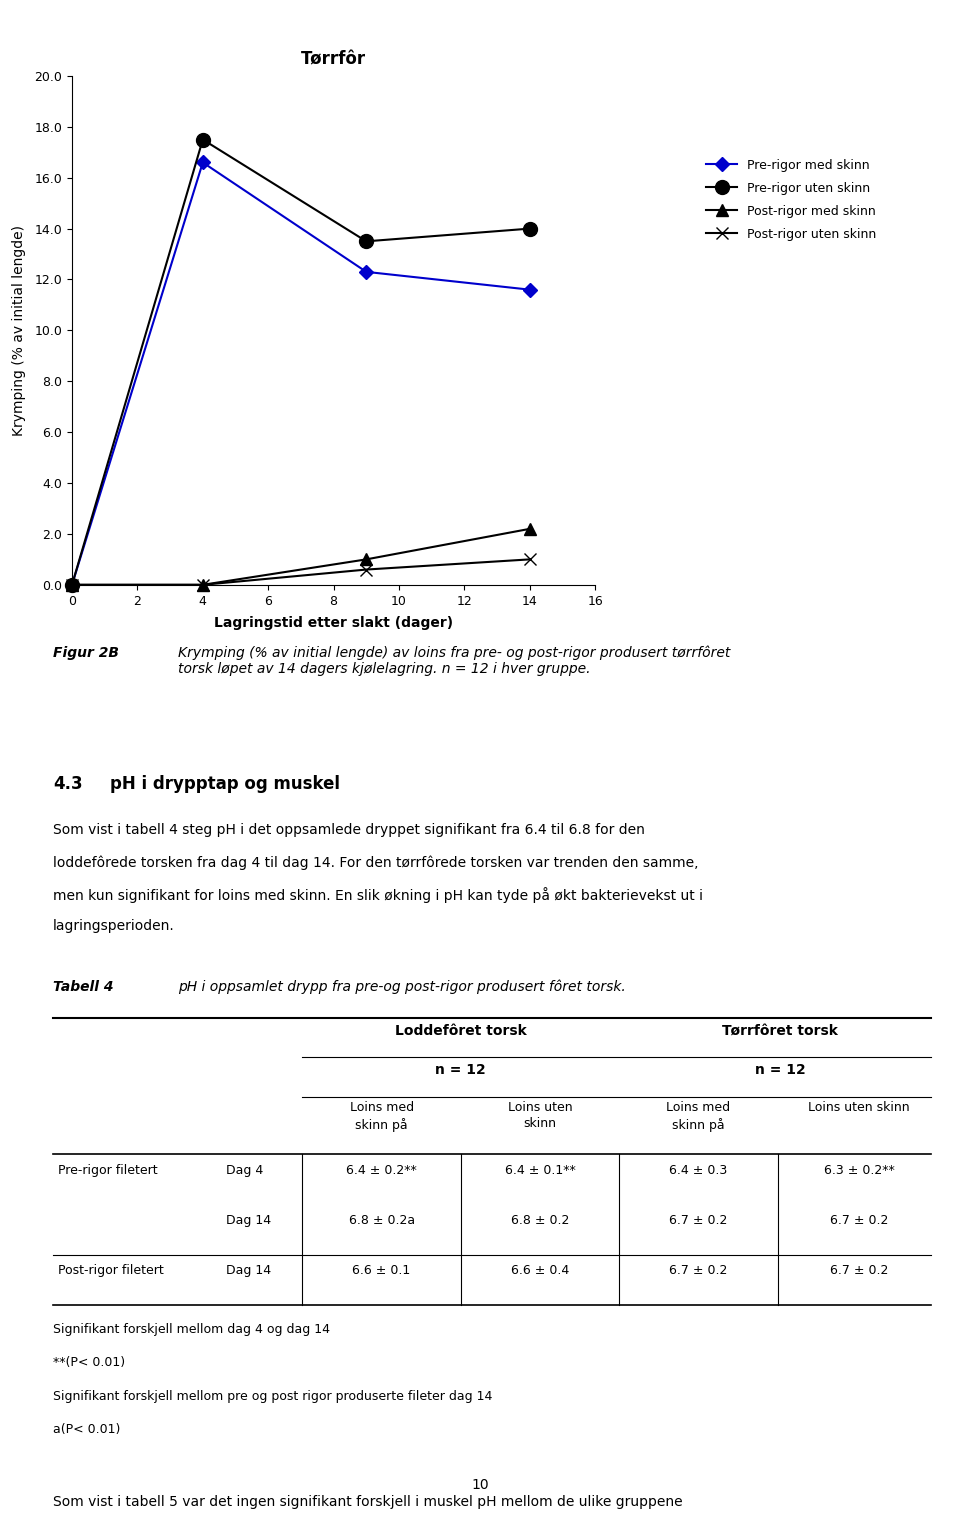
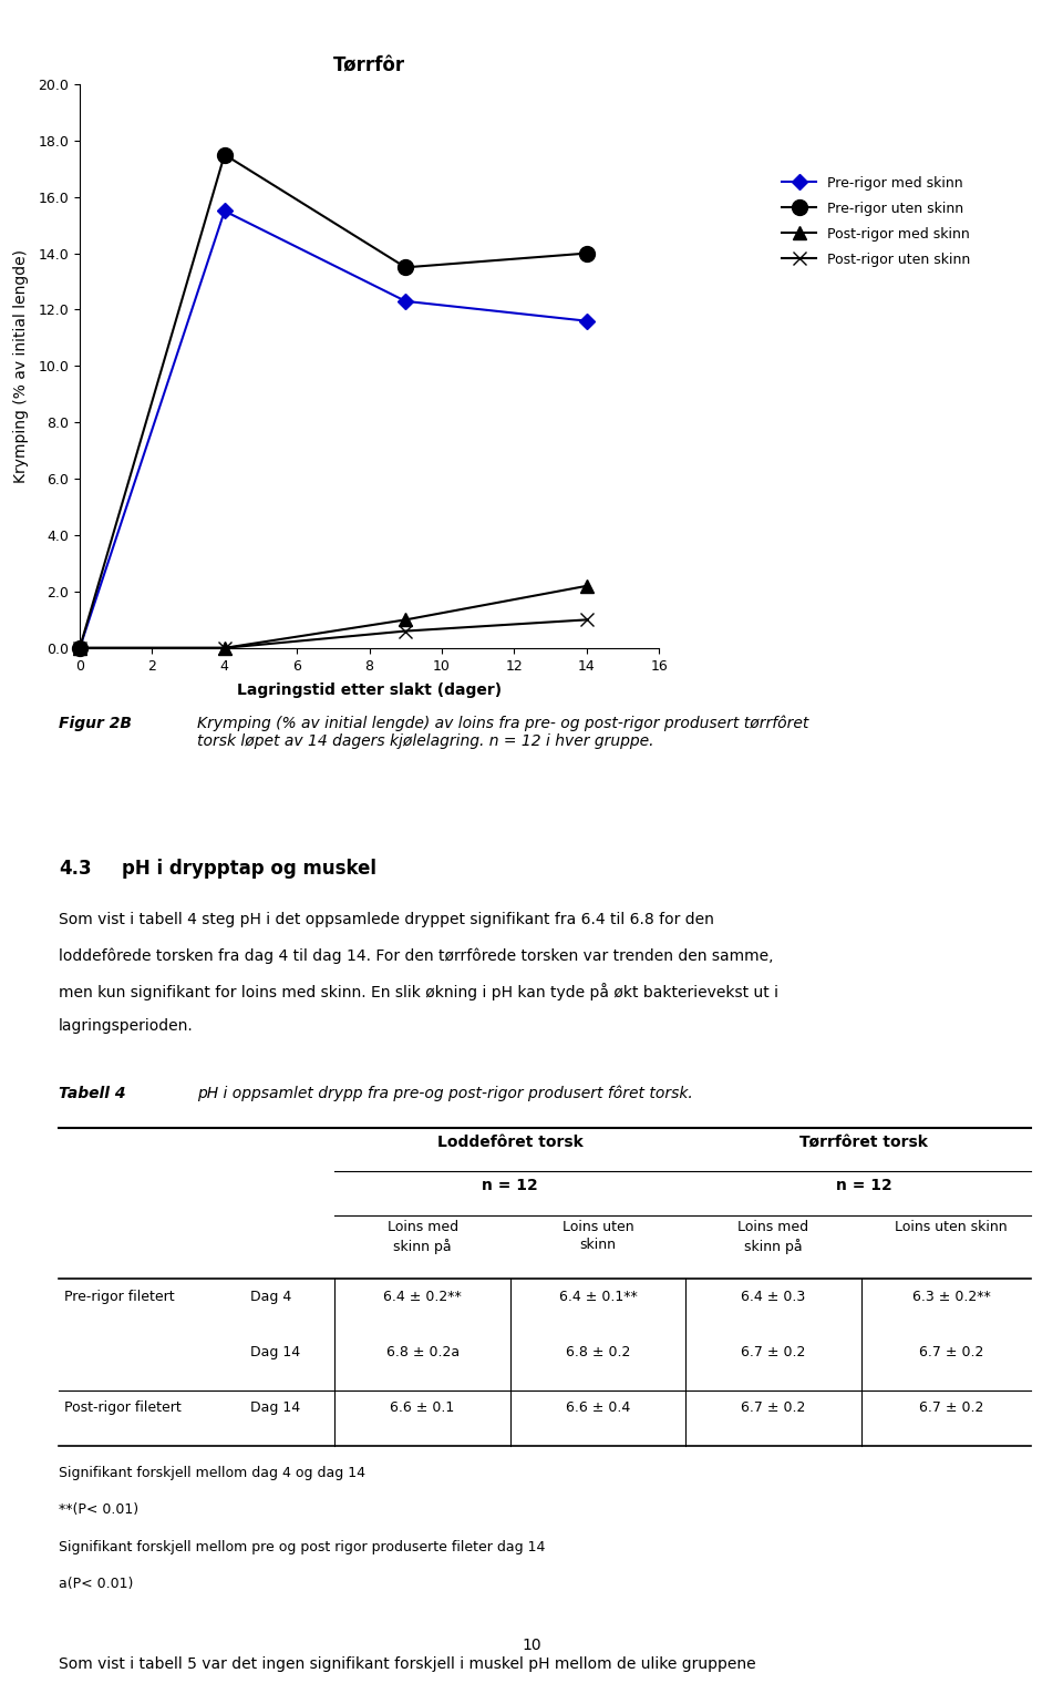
Pre-rigor med skinn/4: 16.6 -> 15.5
